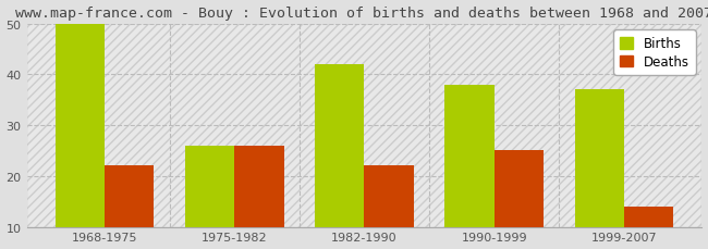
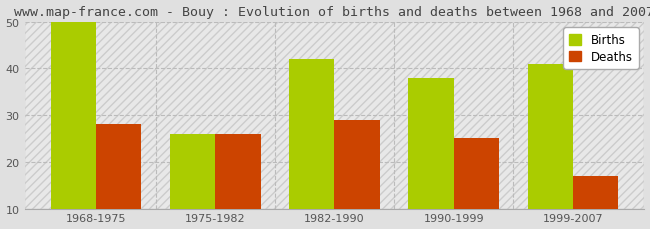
Deaths/1968-1975: 22 -> 28
Deaths/1982-1990: 22 -> 29
Births/1999-2007: 37 -> 41
Deaths/1999-2007: 14 -> 17
